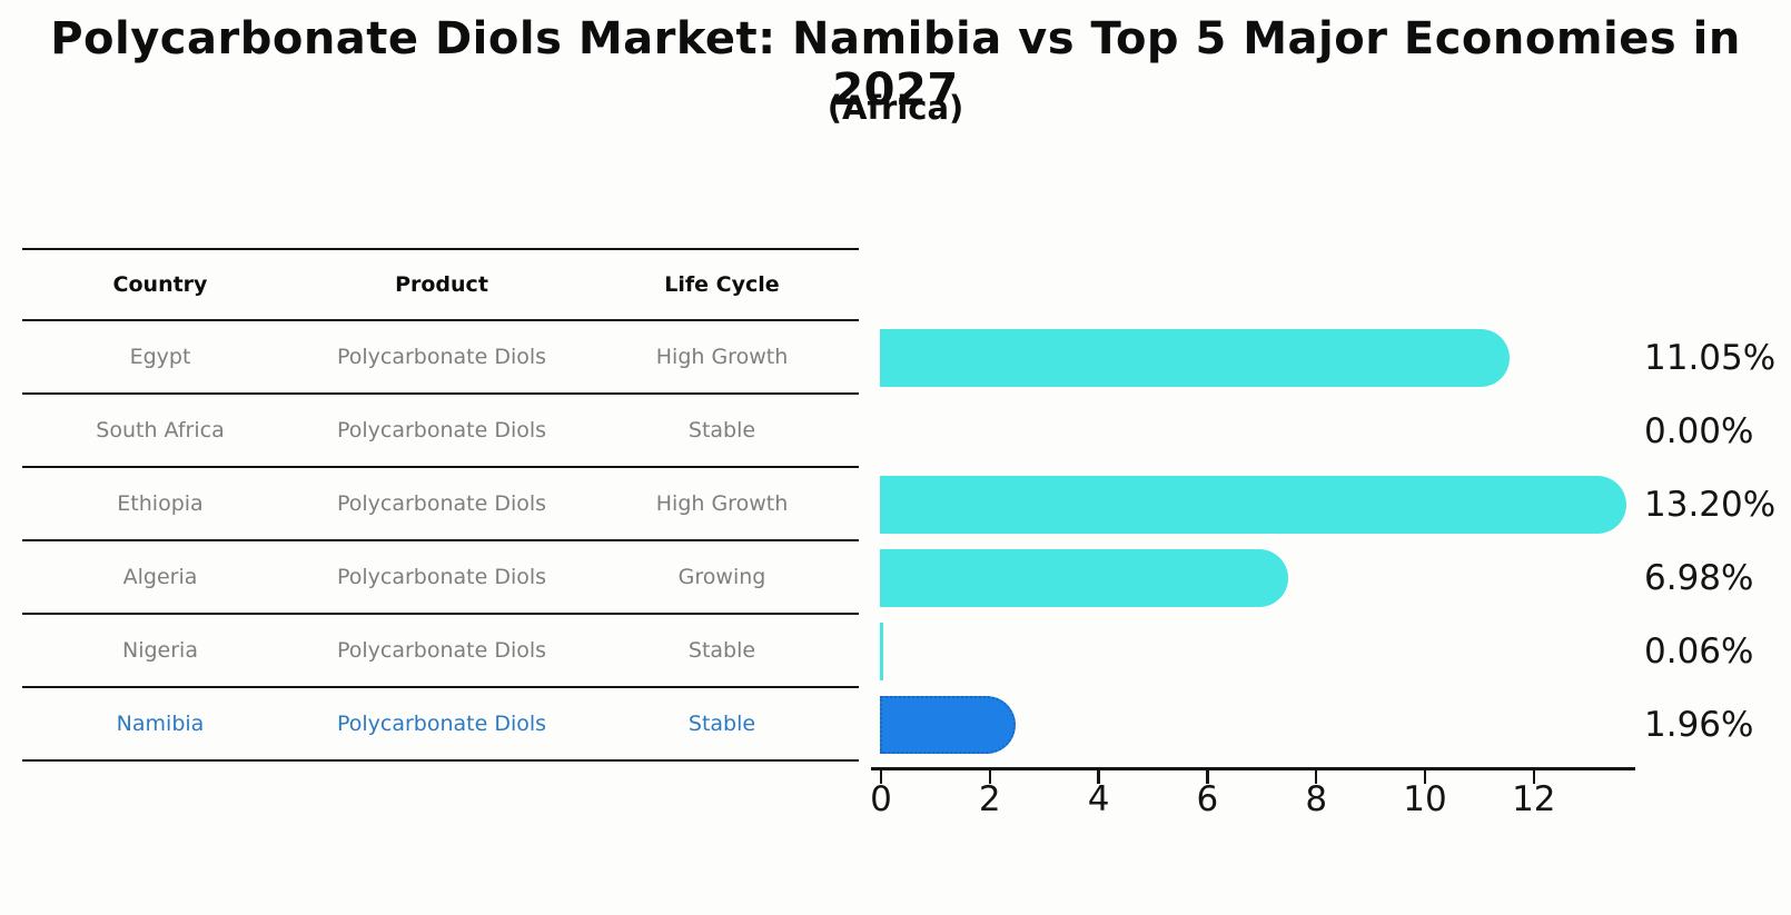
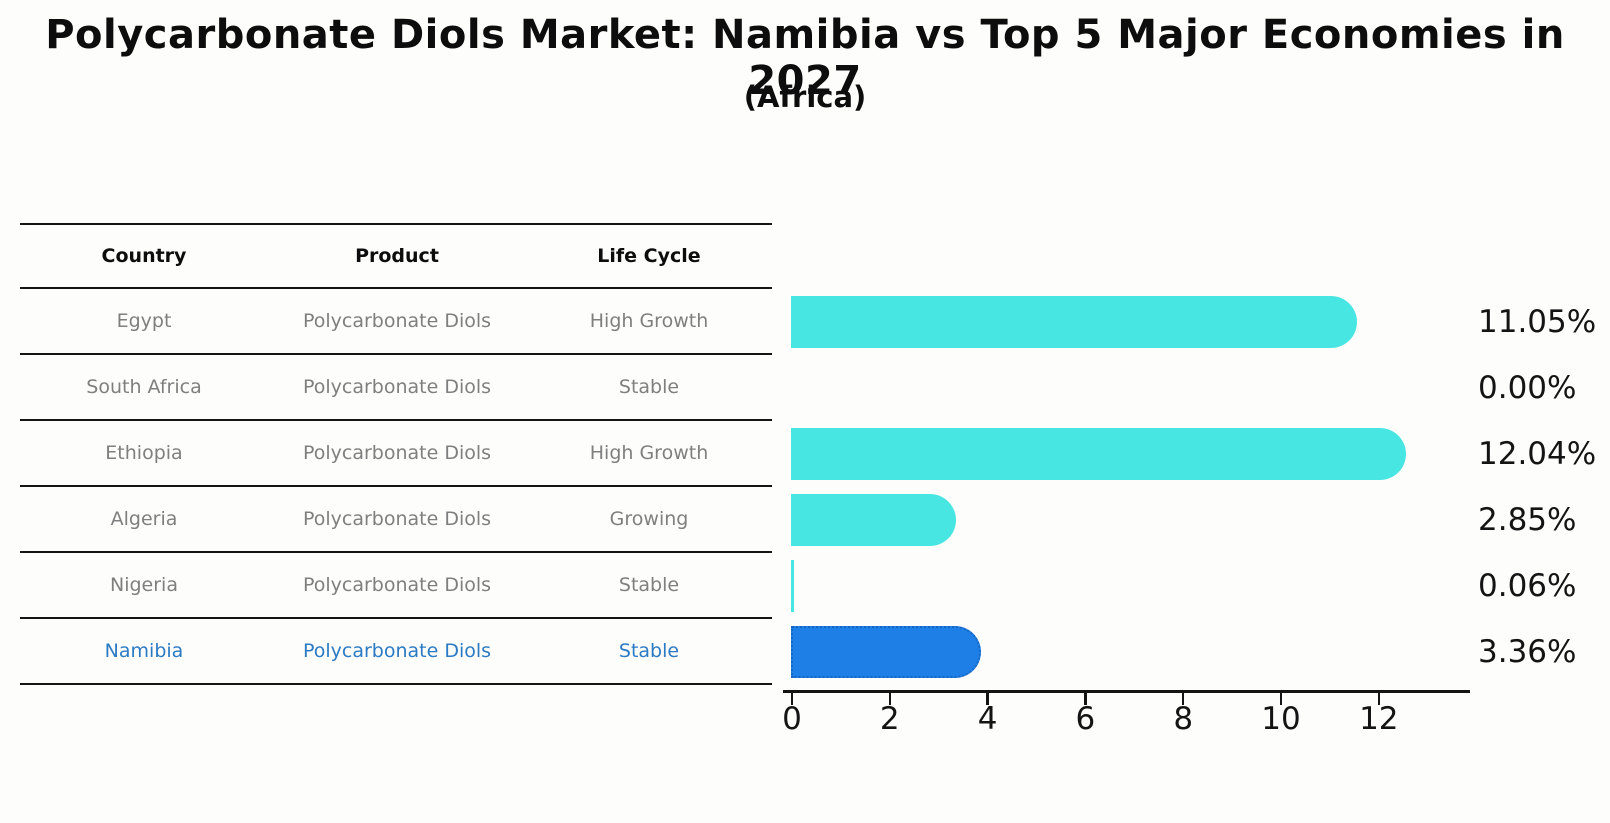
Ethiopia: 13.20% -> 12.04%
Algeria: 6.98% -> 2.85%
Namibia: 1.96% -> 3.36%
